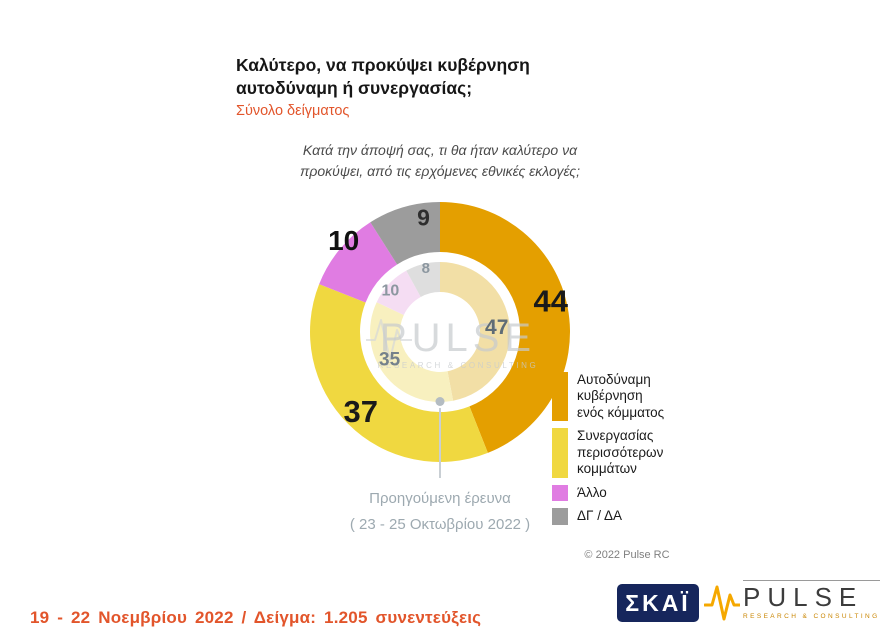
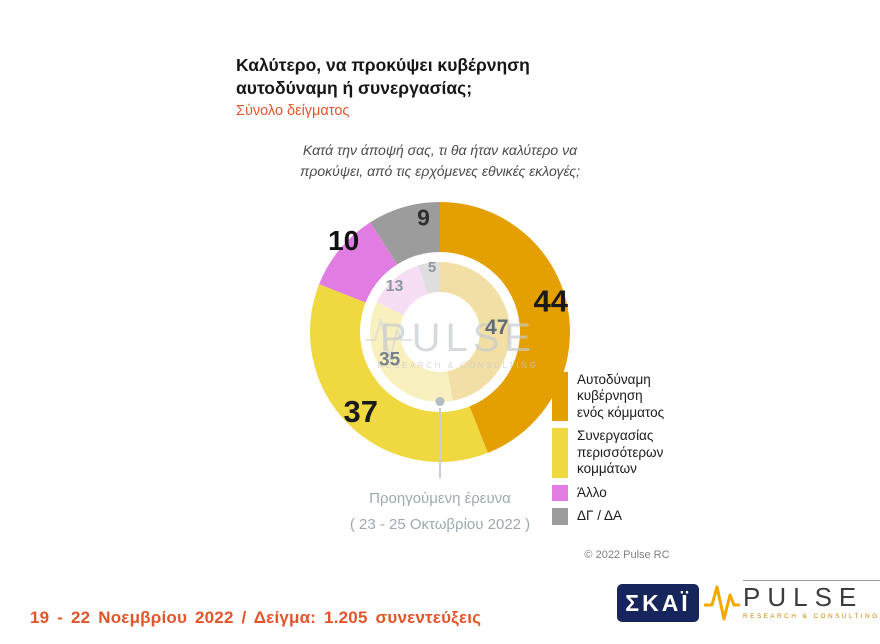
Προηγούμενη έρευνα ( 23 - 25 Οκτωβρίου 2022 )/Άλλο: 10 -> 13
Προηγούμενη έρευνα ( 23 - 25 Οκτωβρίου 2022 )/ΔΓ / ΔΑ: 8 -> 5
